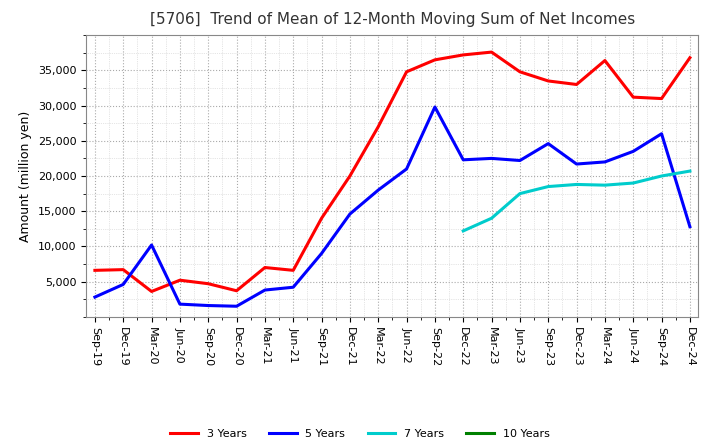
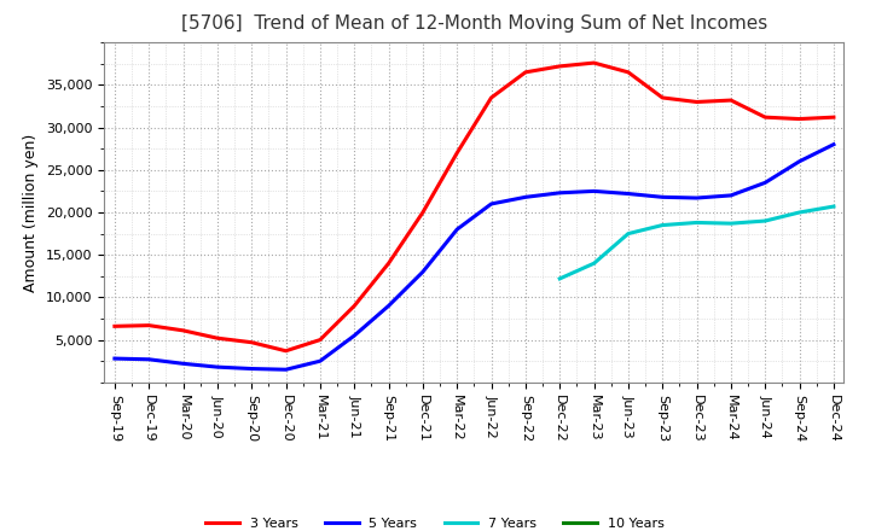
5 Years/Dec-19: 4,600 -> 2,700
3 Years/Mar-20: 3,600 -> 6,100
5 Years/Mar-20: 10,200 -> 2,200
3 Years/Mar-21: 7,000 -> 5,000
5 Years/Mar-21: 3,800 -> 2,500
3 Years/Jun-21: 6,600 -> 9,000
5 Years/Jun-21: 4,200 -> 5,500
5 Years/Dec-21: 14,600 -> 13,000
3 Years/Jun-22: 34,800 -> 33,500
5 Years/Sep-22: 29,800 -> 21,800
3 Years/Jun-23: 34,800 -> 36,500
5 Years/Sep-23: 24,600 -> 21,800
3 Years/Mar-24: 36,400 -> 33,200
3 Years/Dec-24: 36,800 -> 31,200
5 Years/Dec-24: 12,800 -> 28,000
